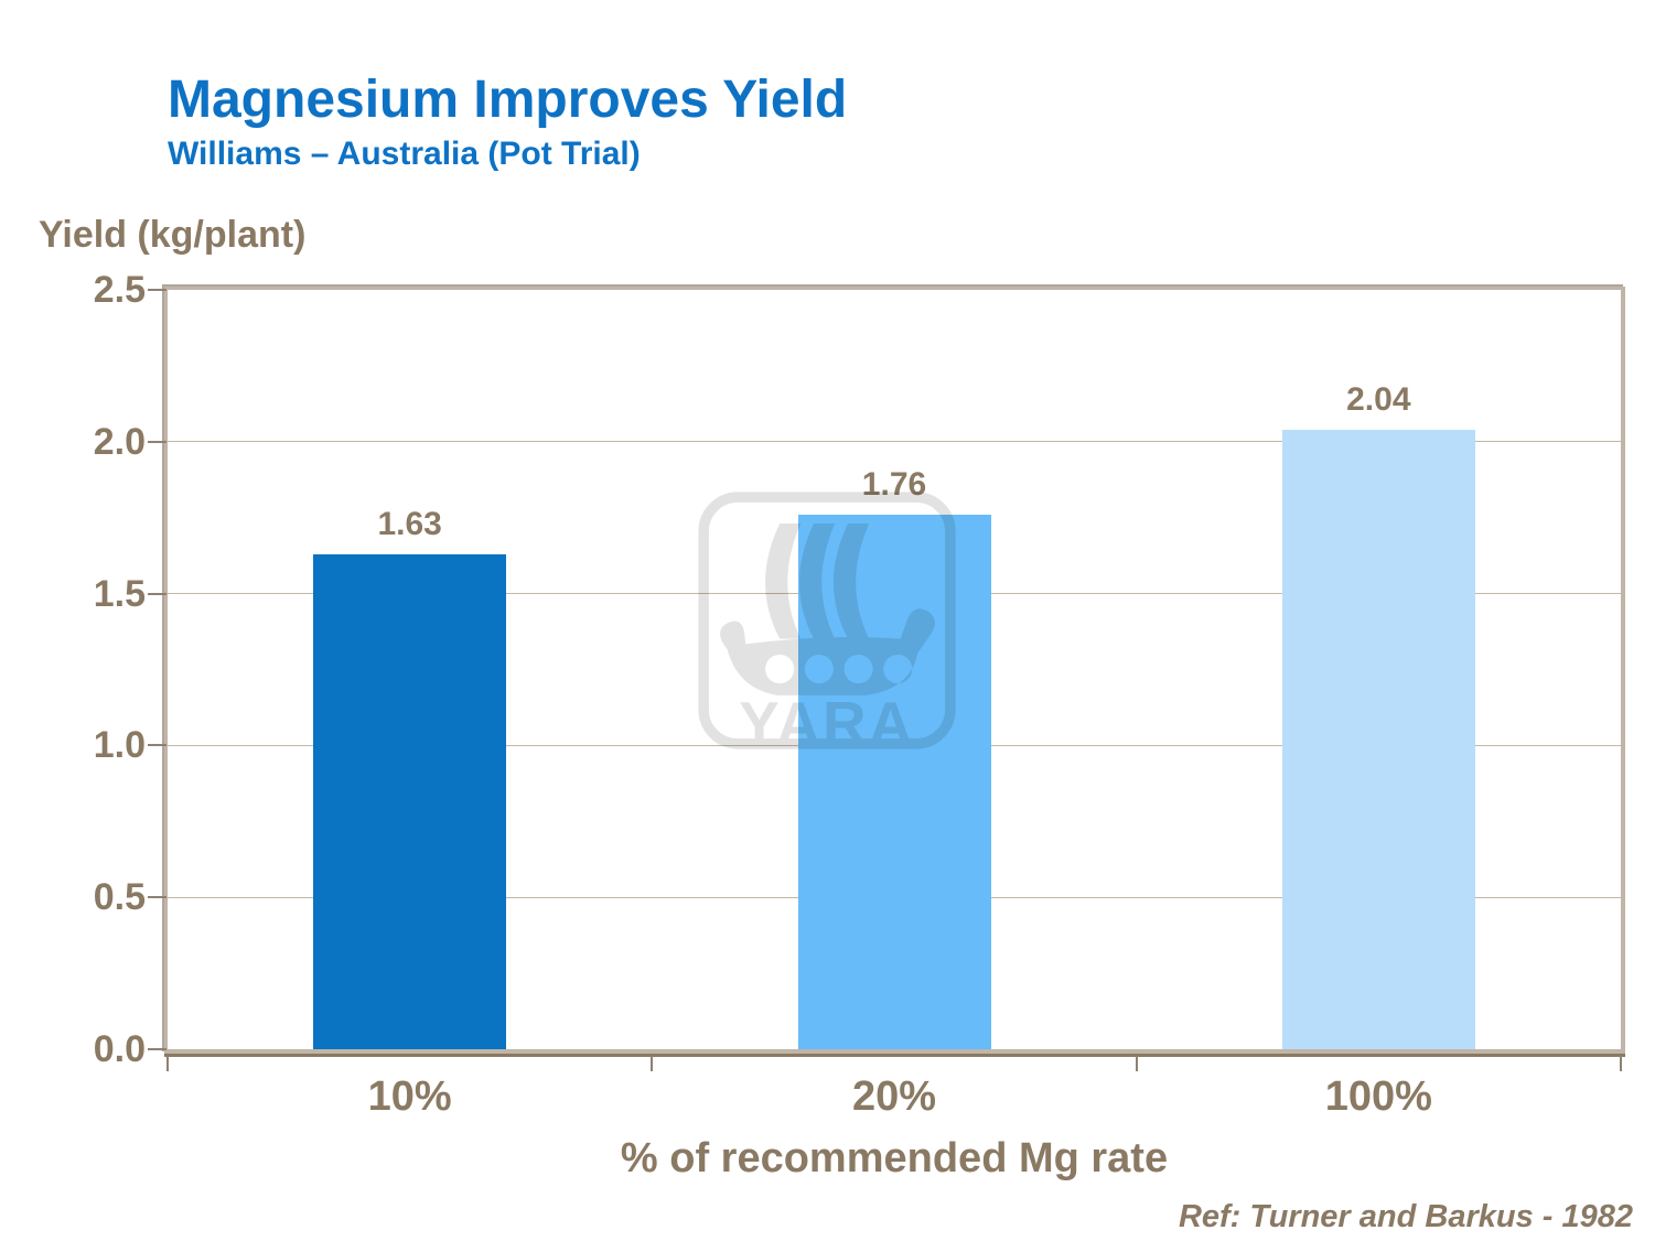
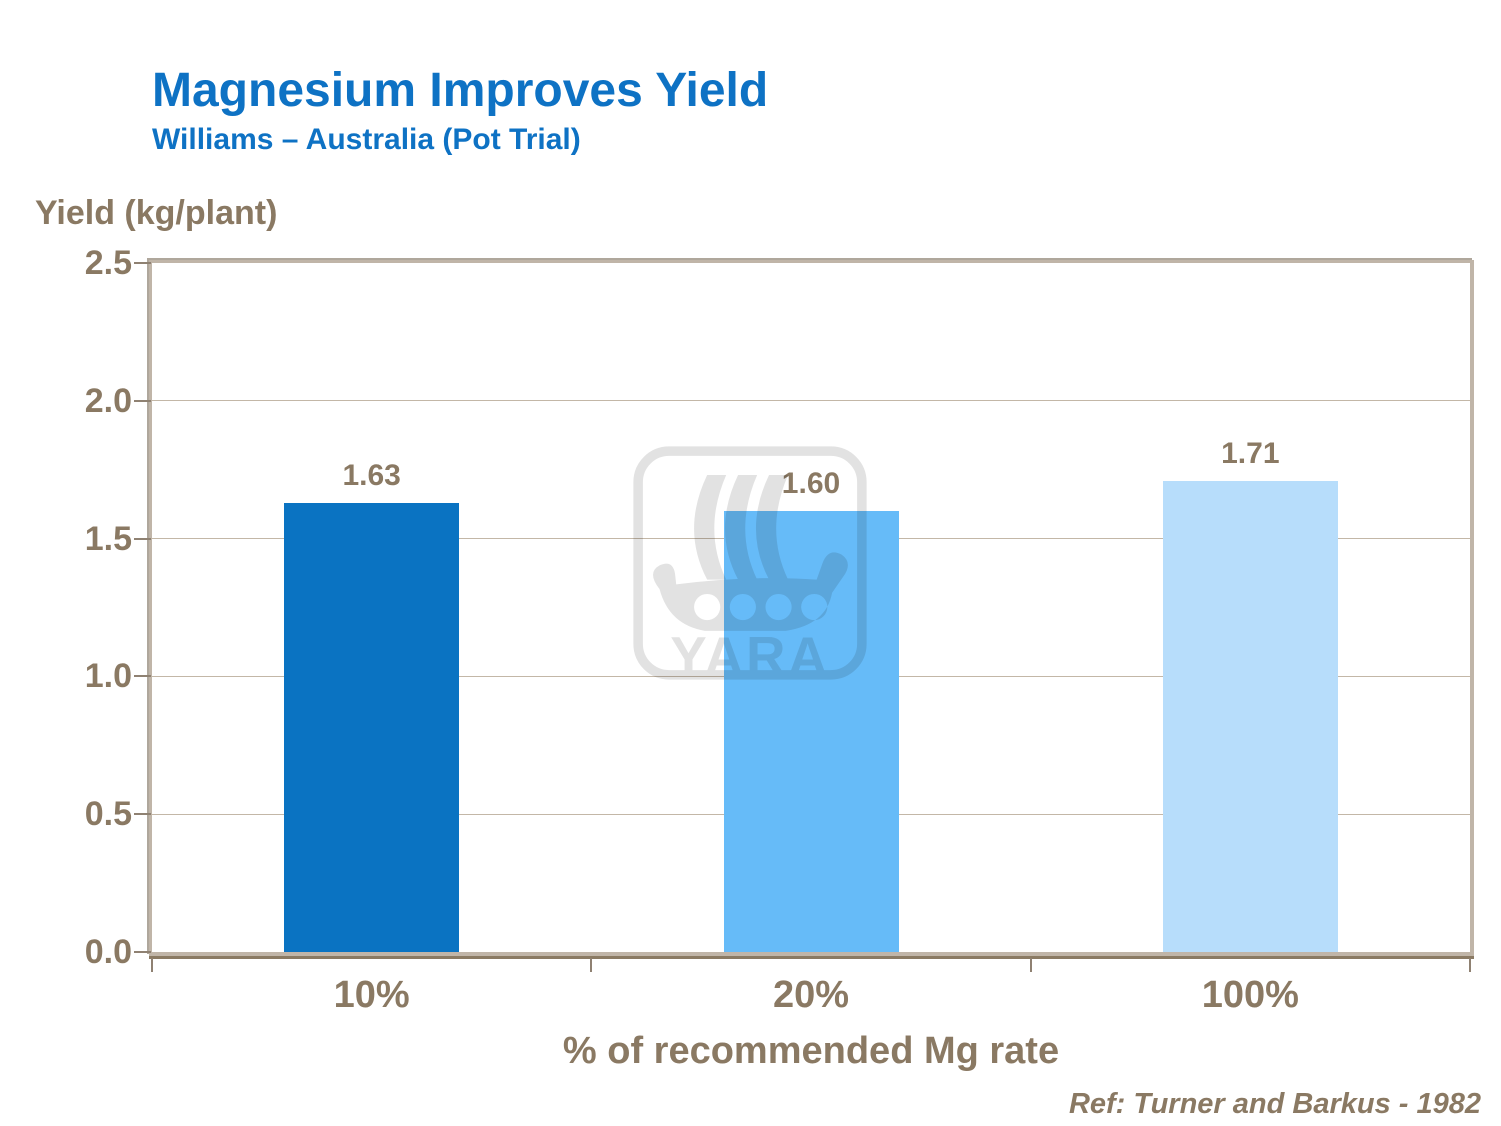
20%: 1.76 -> 1.60
100%: 2.04 -> 1.71
